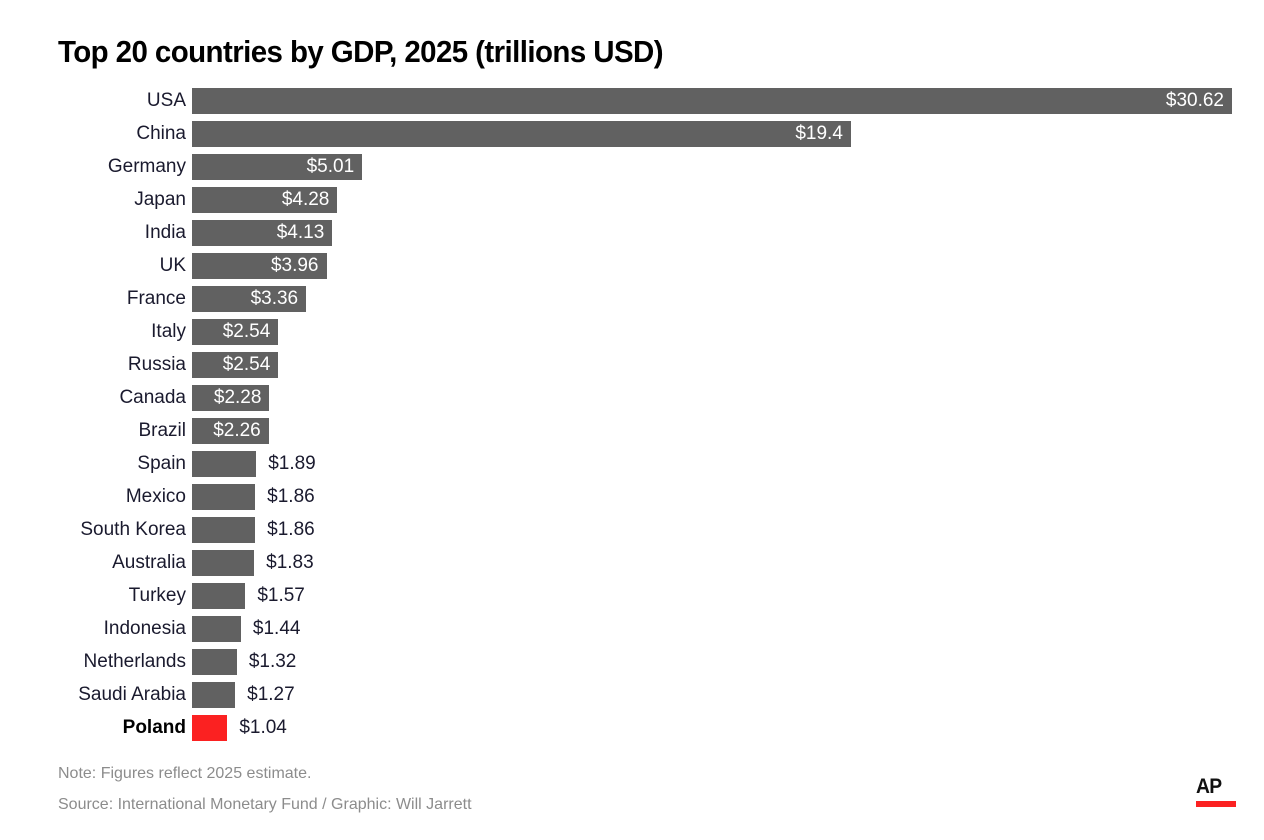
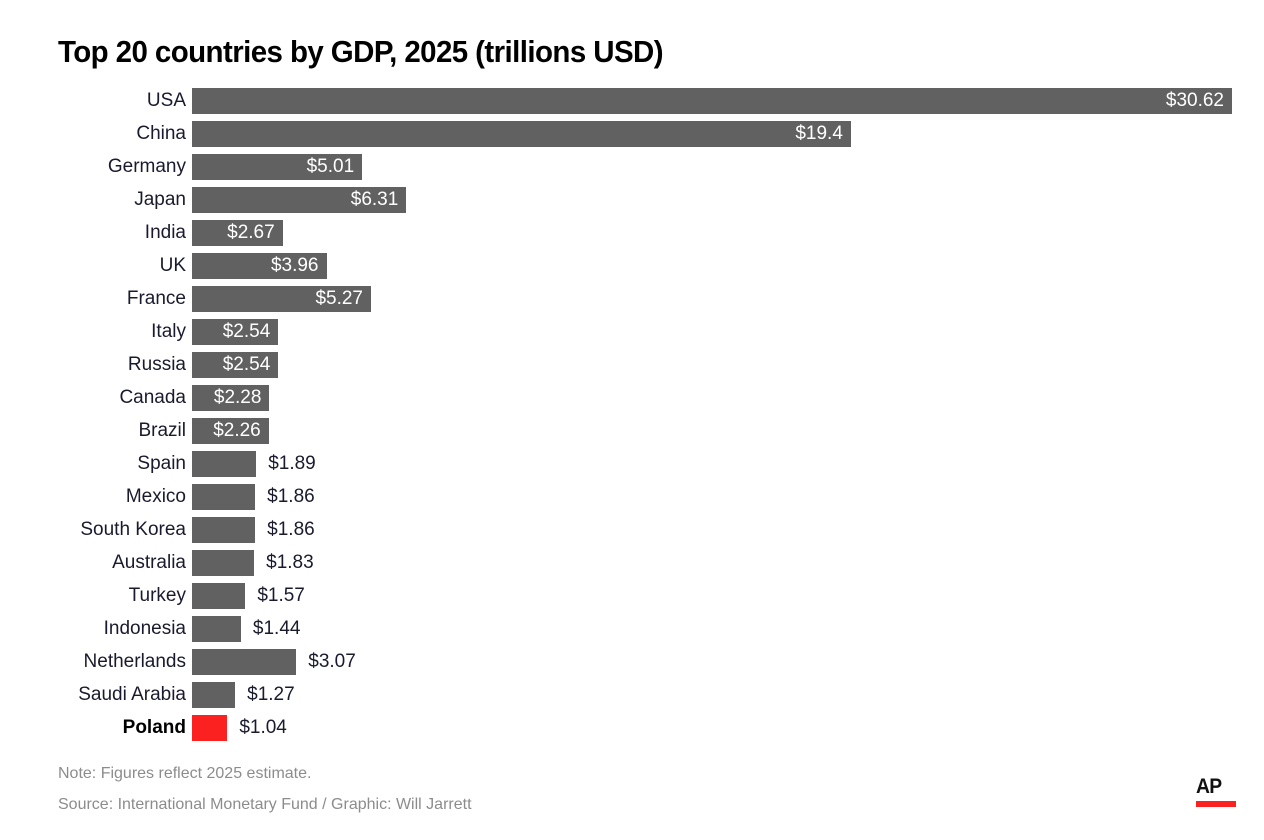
Japan: $4.28 -> $6.31
India: $4.13 -> $2.67
France: $3.36 -> $5.27
Netherlands: $1.32 -> $3.07
